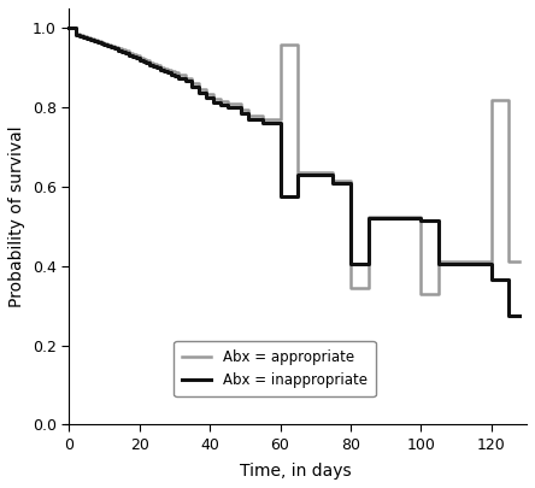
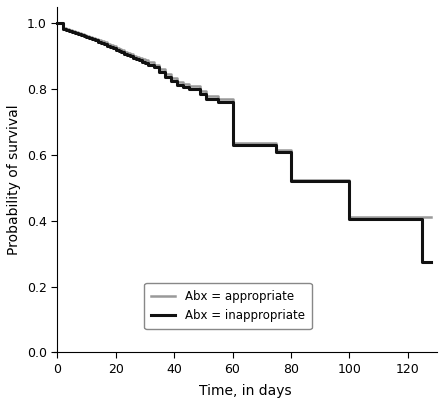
Abx = appropriate/60: 0.960 -> 0.635
Abx = inappropriate/60: 0.575 -> 0.630
Abx = appropriate/80: 0.345 -> 0.525
Abx = inappropriate/80: 0.405 -> 0.520
Abx = appropriate/100: 0.330 -> 0.410
Abx = inappropriate/100: 0.515 -> 0.405
Abx = appropriate/120: 0.820 -> 0.410
Abx = inappropriate/120: 0.365 -> 0.405
